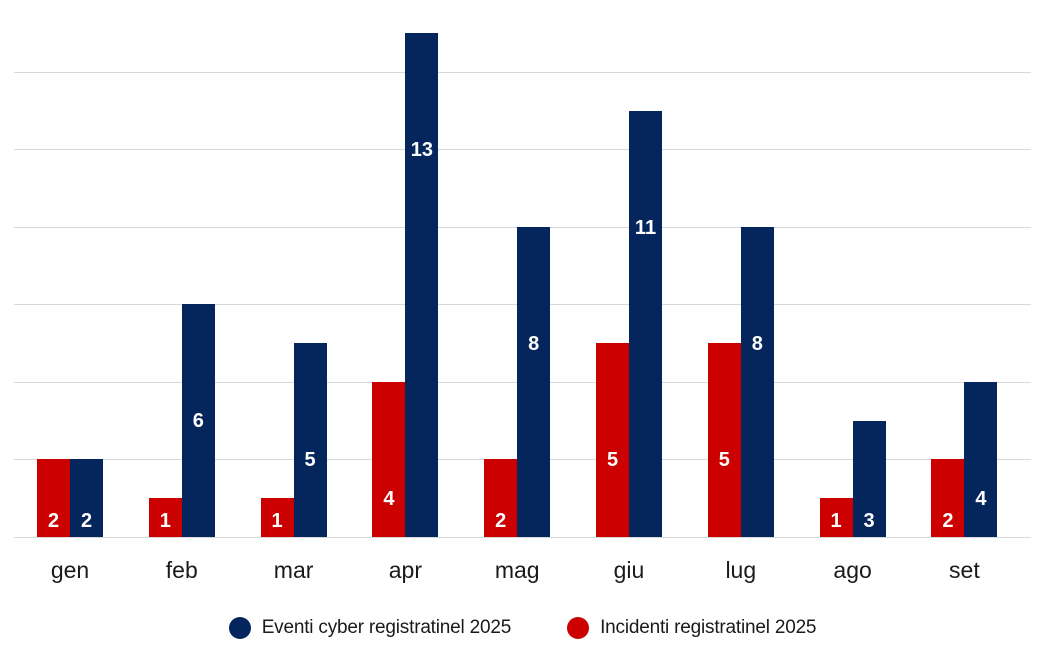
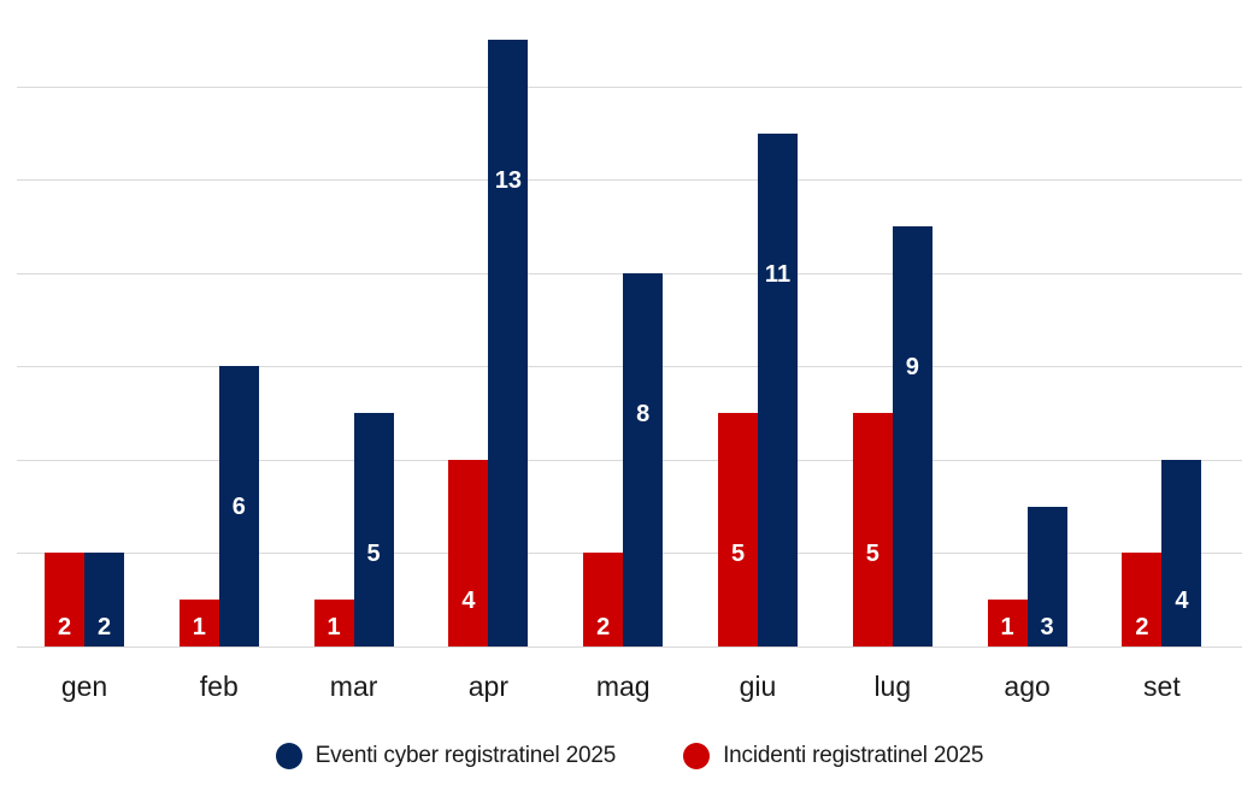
Eventi cyber registrati nel 2025/lug: 8 -> 9
